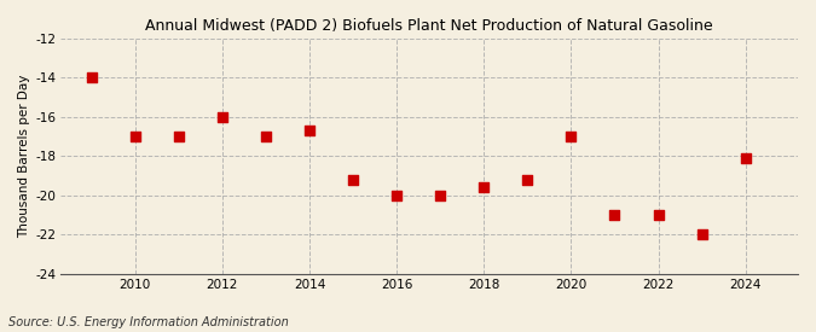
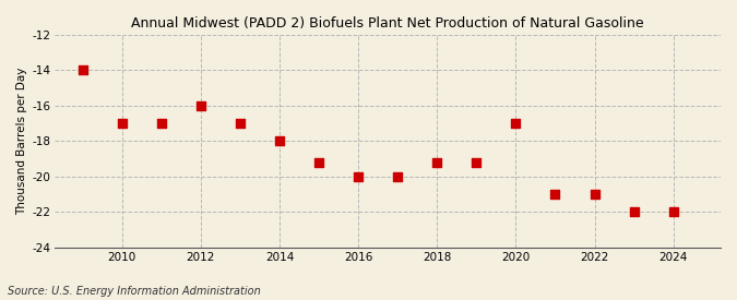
2014: -16.7 -> -18.0
2018: -19.6 -> -19.2
2024: -18.1 -> -22.0
